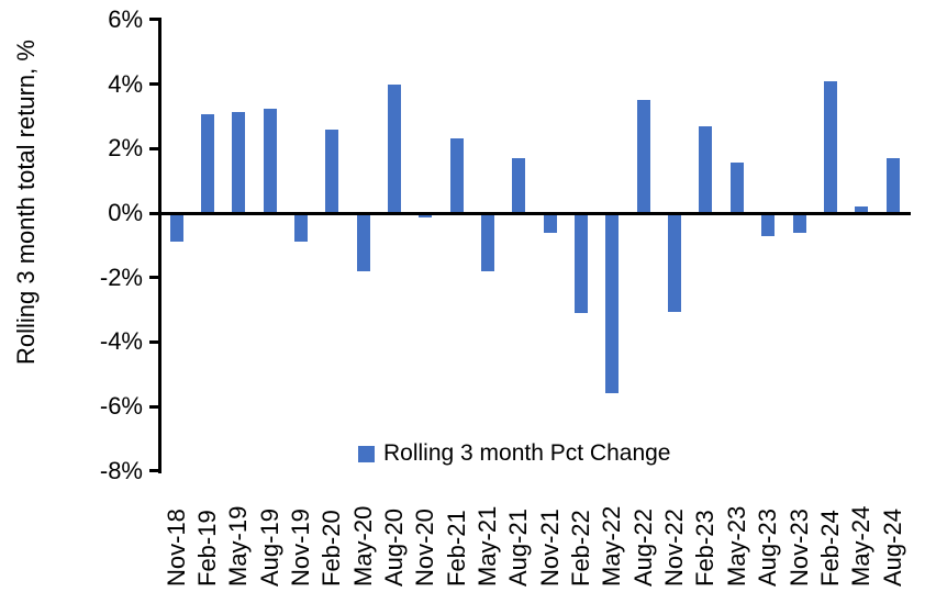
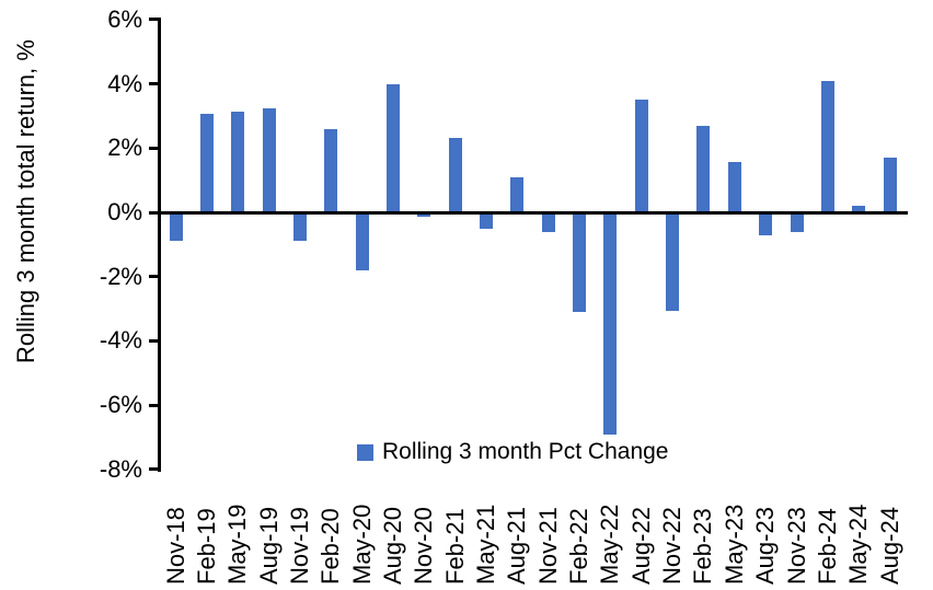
May-21: -1.8% -> -0.5%
Aug-21: 1.7% -> 1.1%
May-22: -5.6% -> -6.9%
